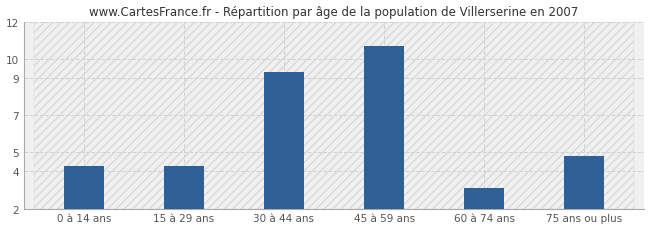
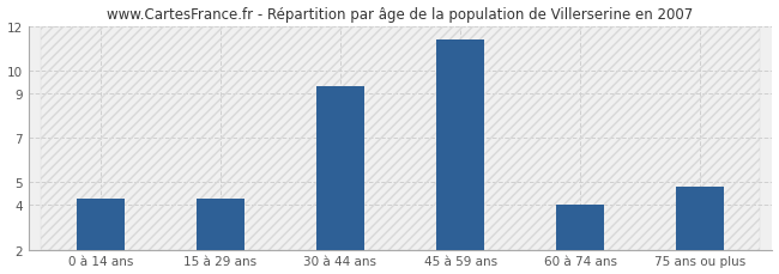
45 à 59 ans: 10.7 -> 11.4
60 à 74 ans: 3.1 -> 4.0
